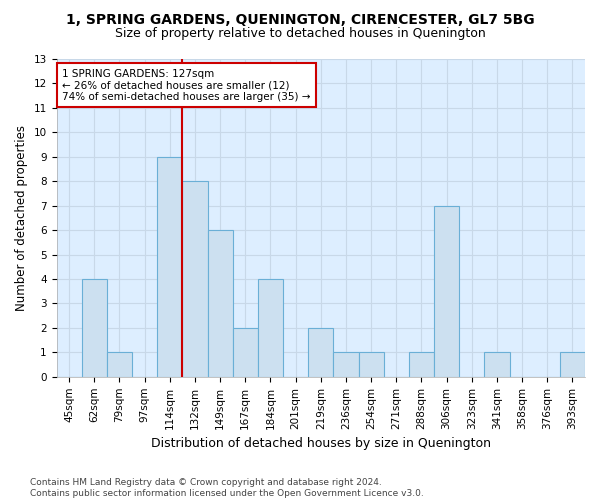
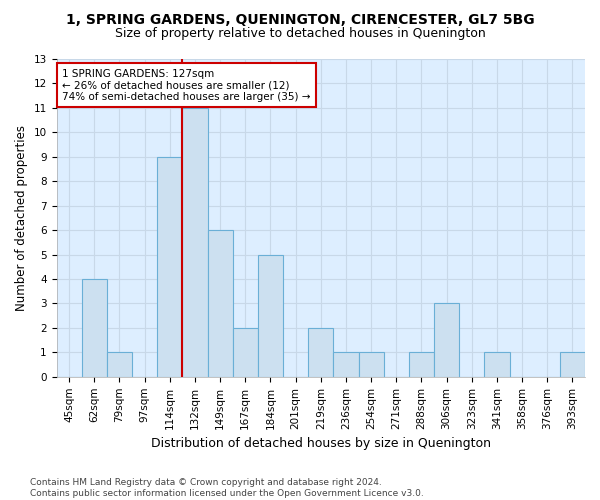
132sqm: 8 -> 11
184sqm: 4 -> 5
306sqm: 7 -> 3
